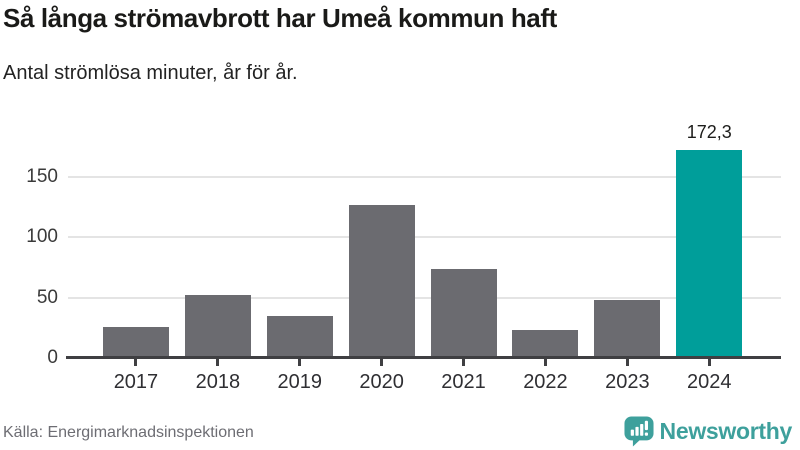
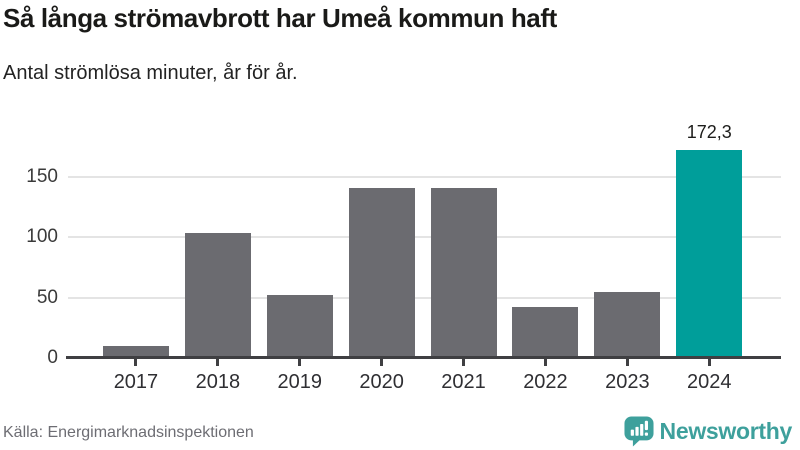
2017: 26 -> 10
2018: 52 -> 104
2019: 35 -> 52
2020: 127 -> 141
2021: 74 -> 141
2022: 23 -> 42
2023: 48 -> 55
